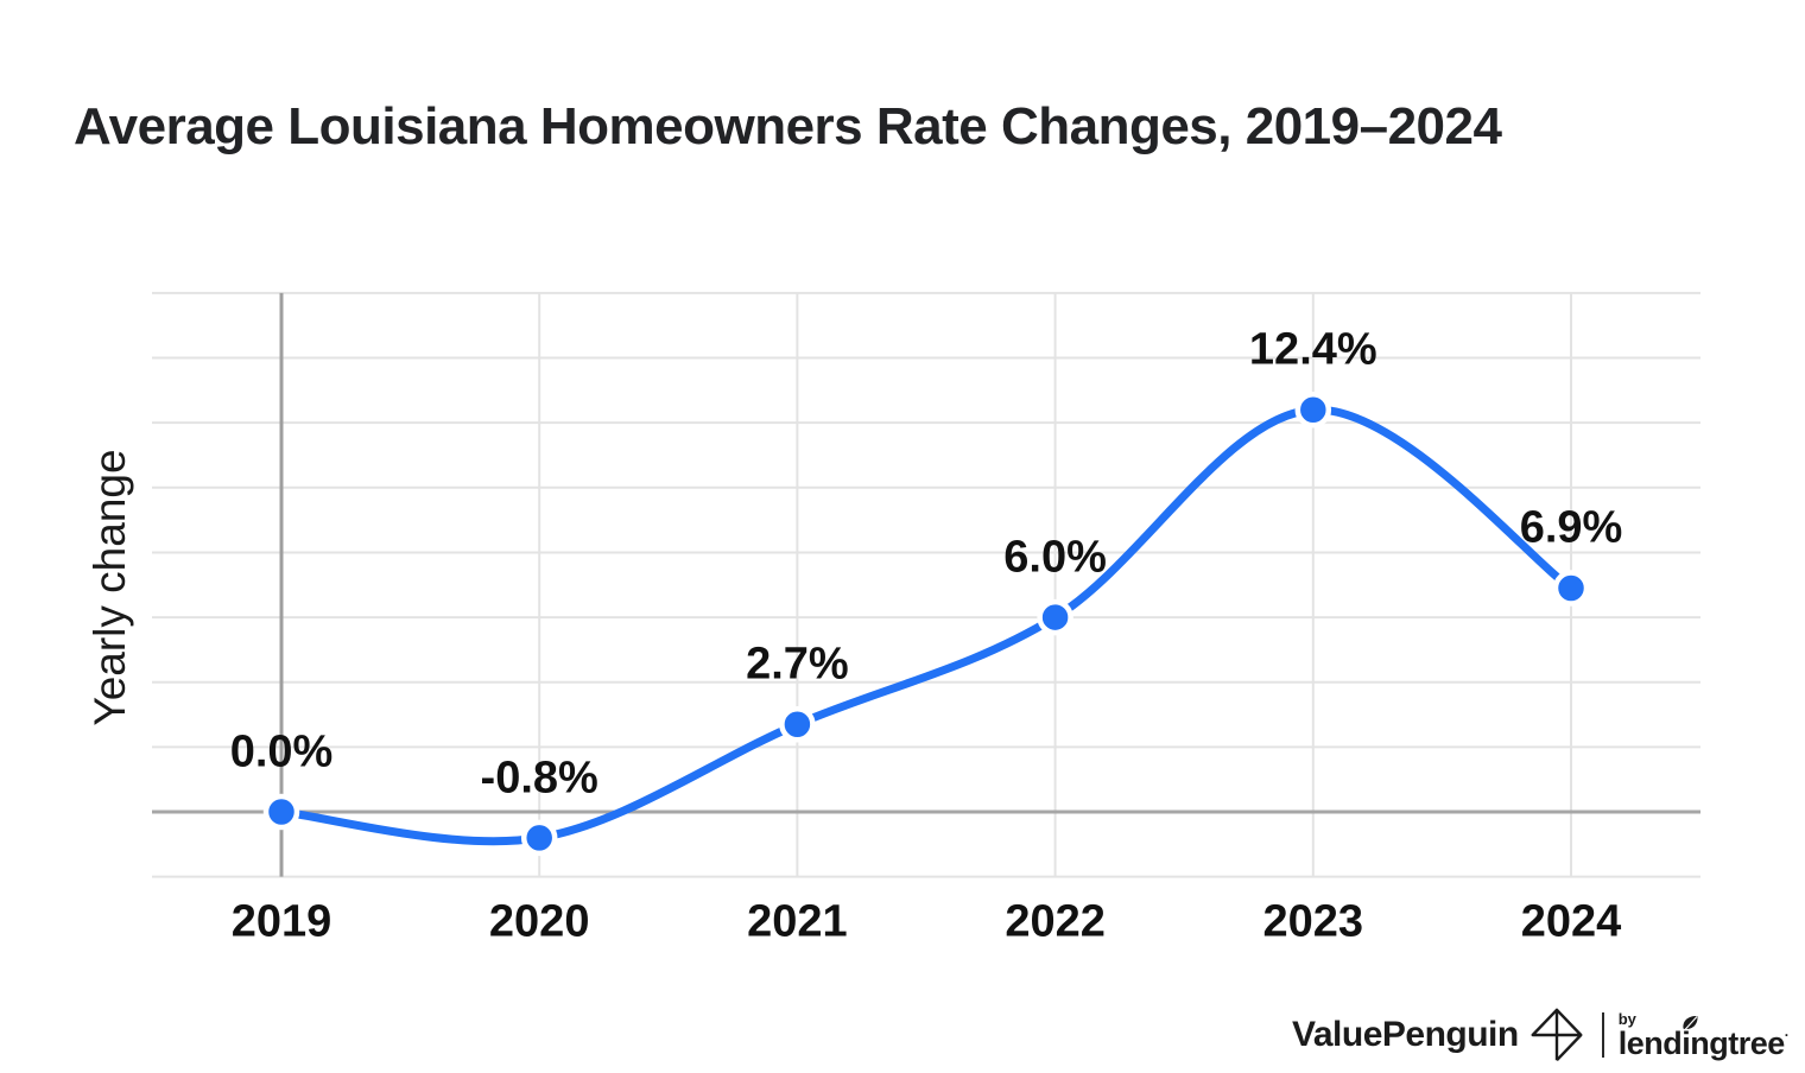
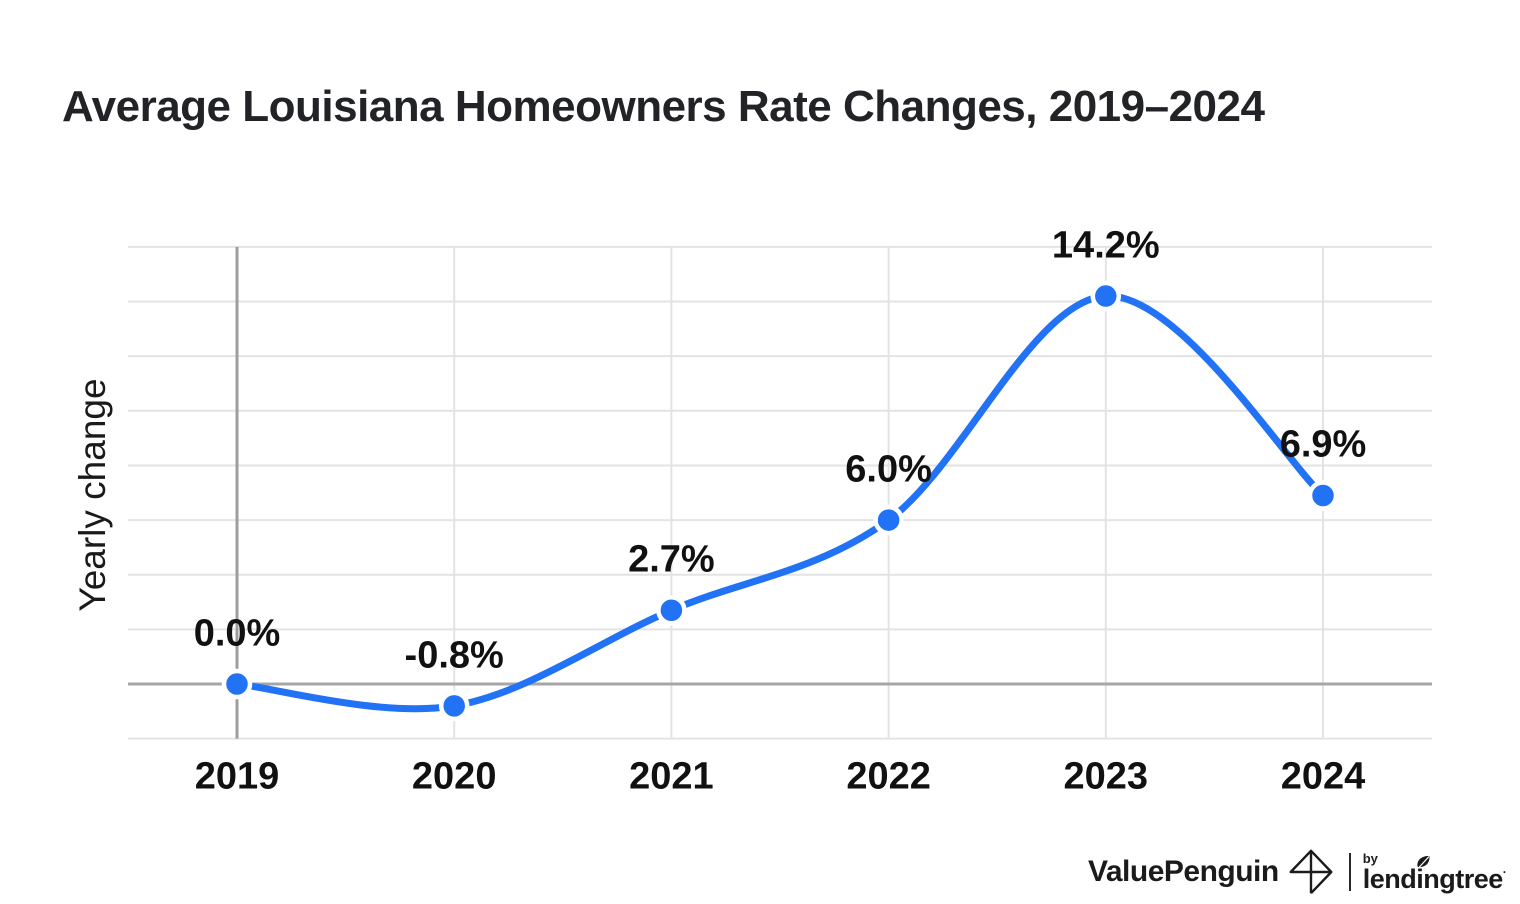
2023: 12.4% -> 14.2%
